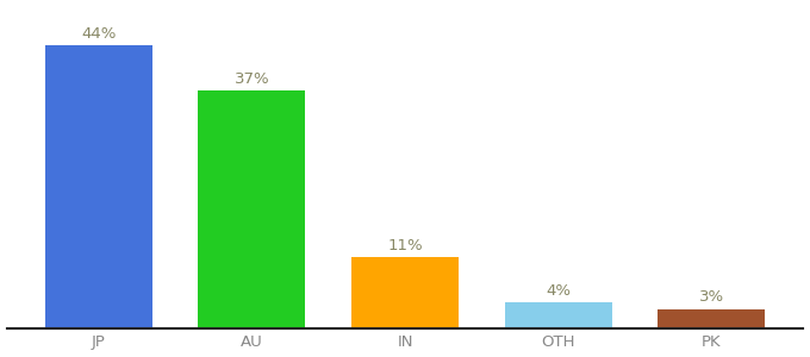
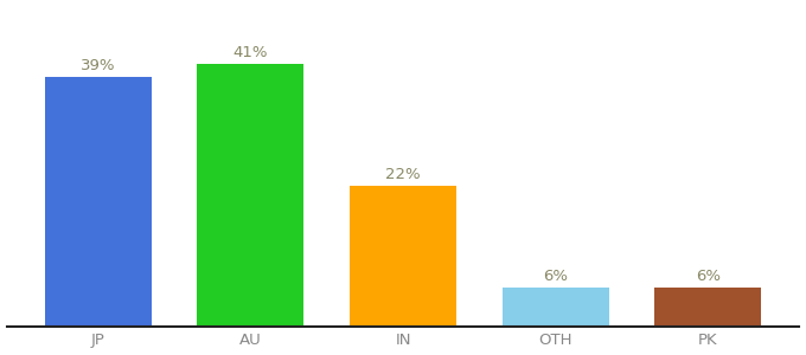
JP: 44% -> 39%
AU: 37% -> 41%
IN: 11% -> 22%
OTH: 4% -> 6%
PK: 3% -> 6%
